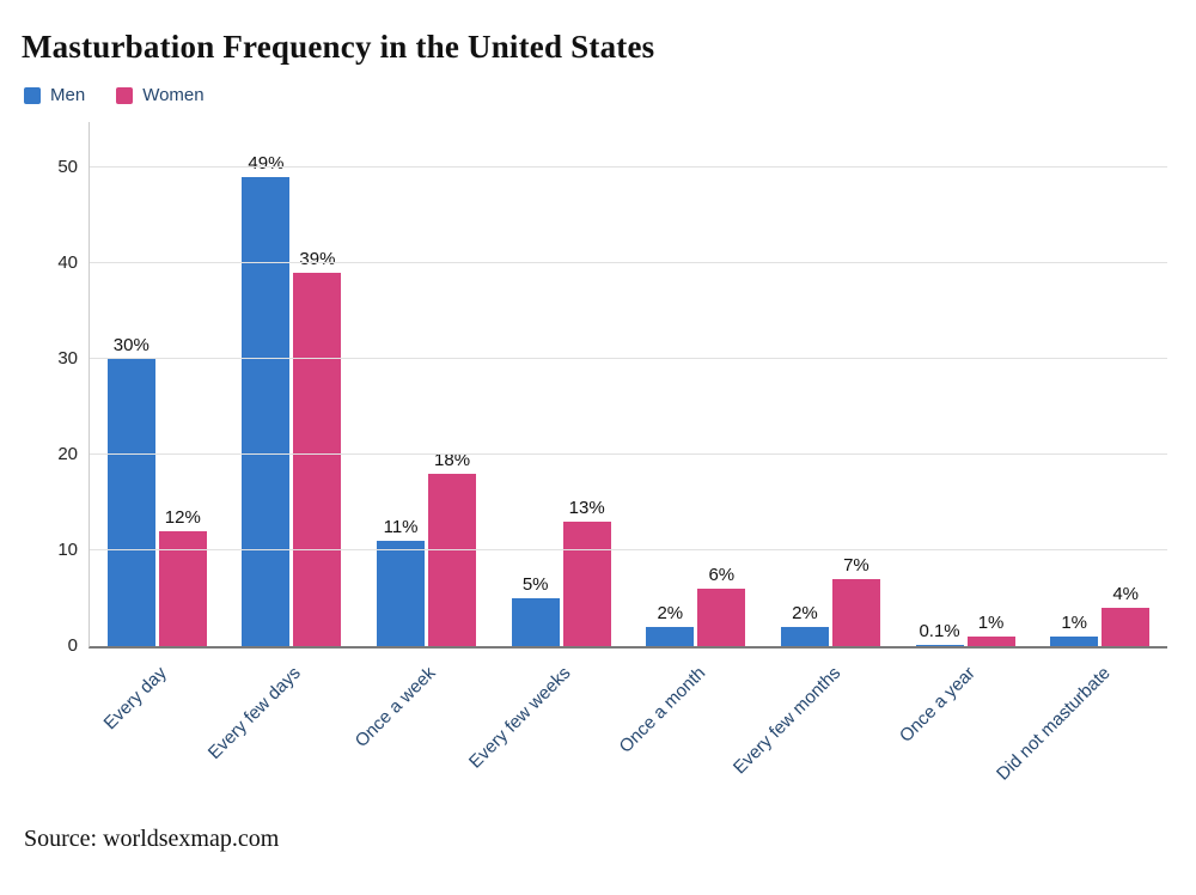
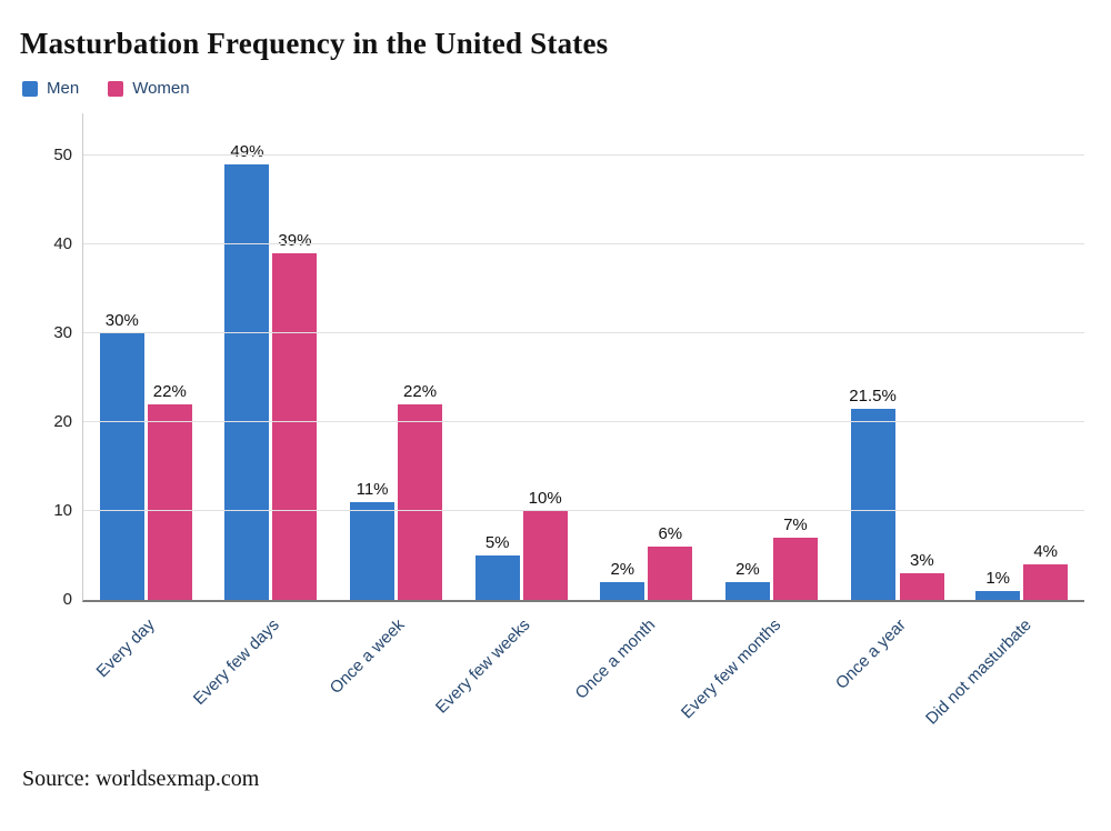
Women/Every day: 12% -> 22%
Women/Once a week: 18% -> 22%
Women/Every few weeks: 13% -> 10%
Men/Once a year: 0.1% -> 21.5%
Women/Once a year: 1% -> 3%
